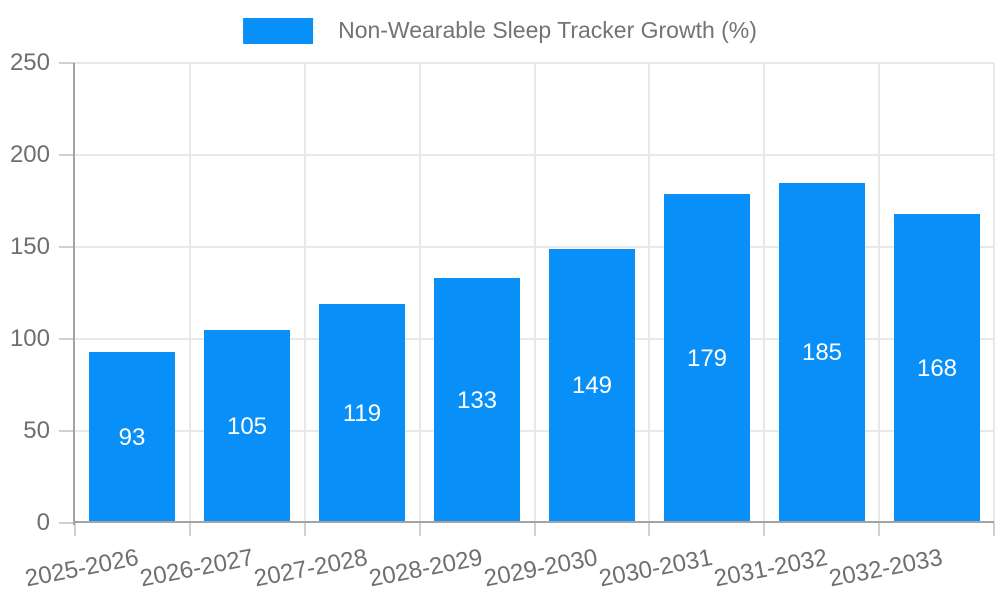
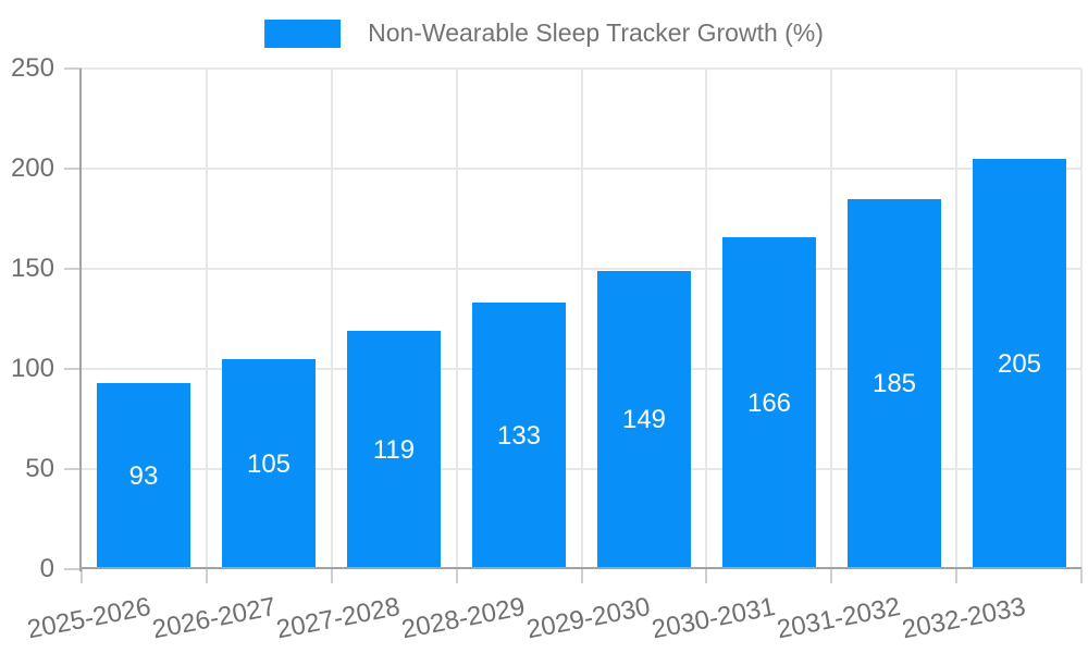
2030-2031: 179 -> 166
2032-2033: 168 -> 205
